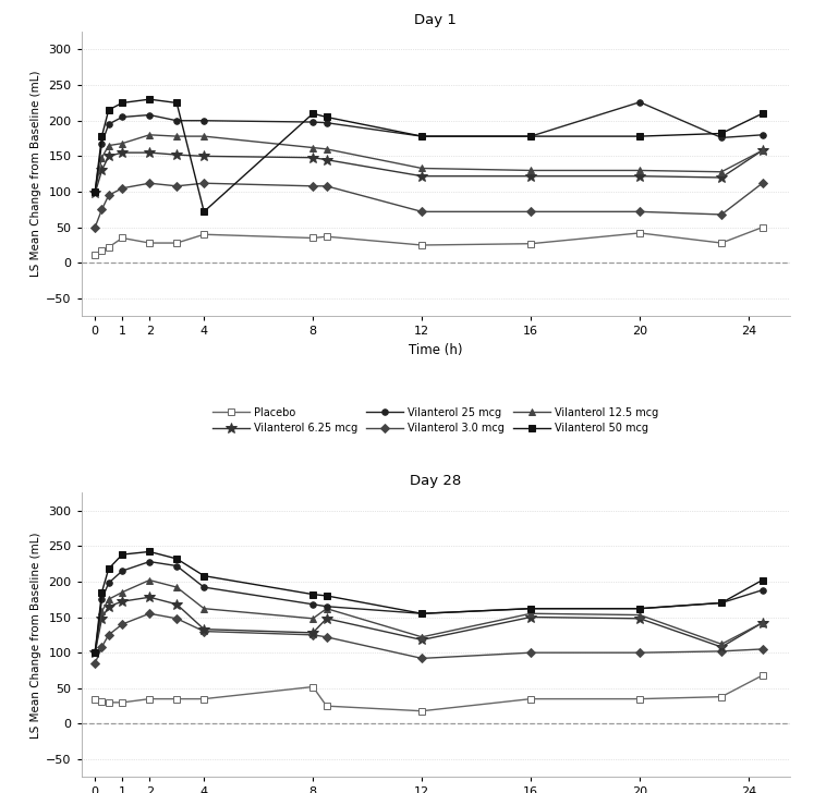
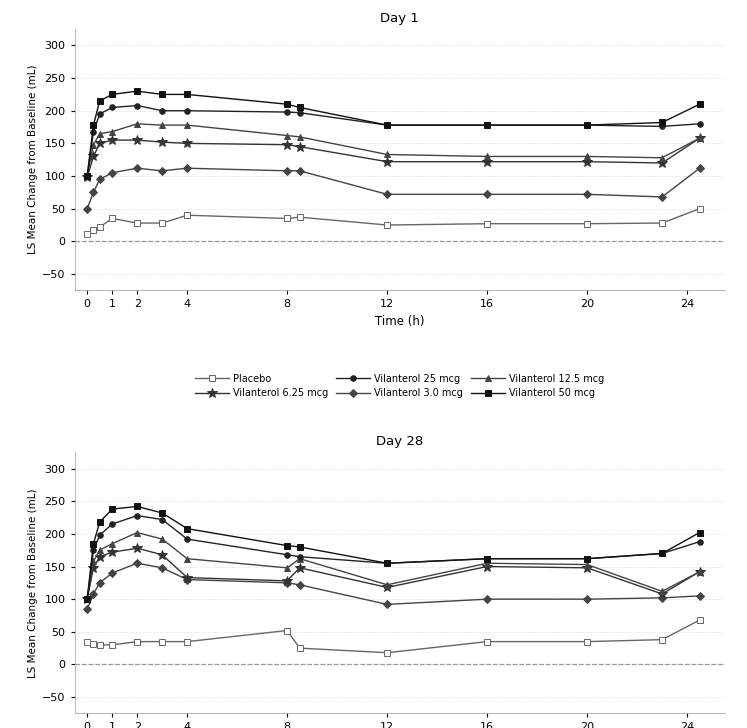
Day 1/Vilanterol 50 mcg/4: 72 -> 225
Day 1/Placebo/20: 42 -> 27
Day 1/Vilanterol 25 mcg/20: 226 -> 178
